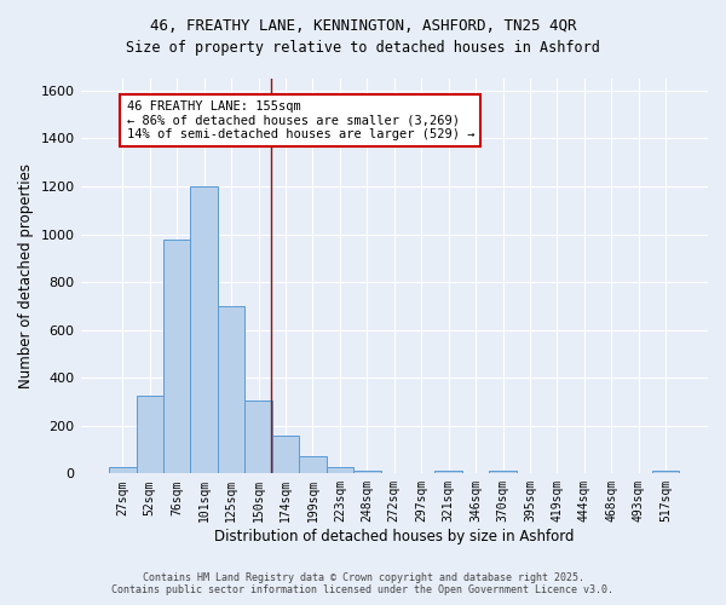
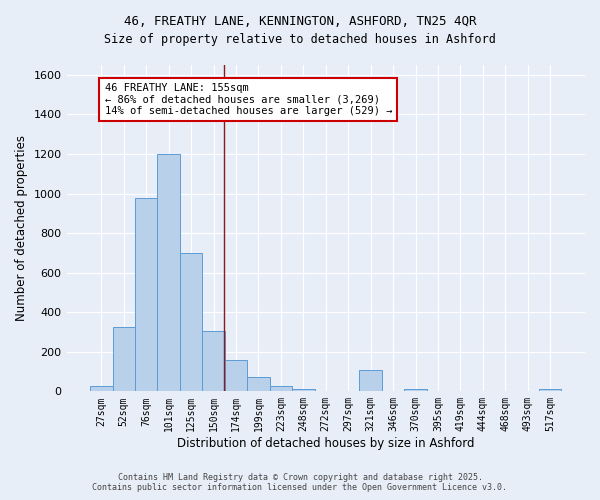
321sqm: 10 -> 110
